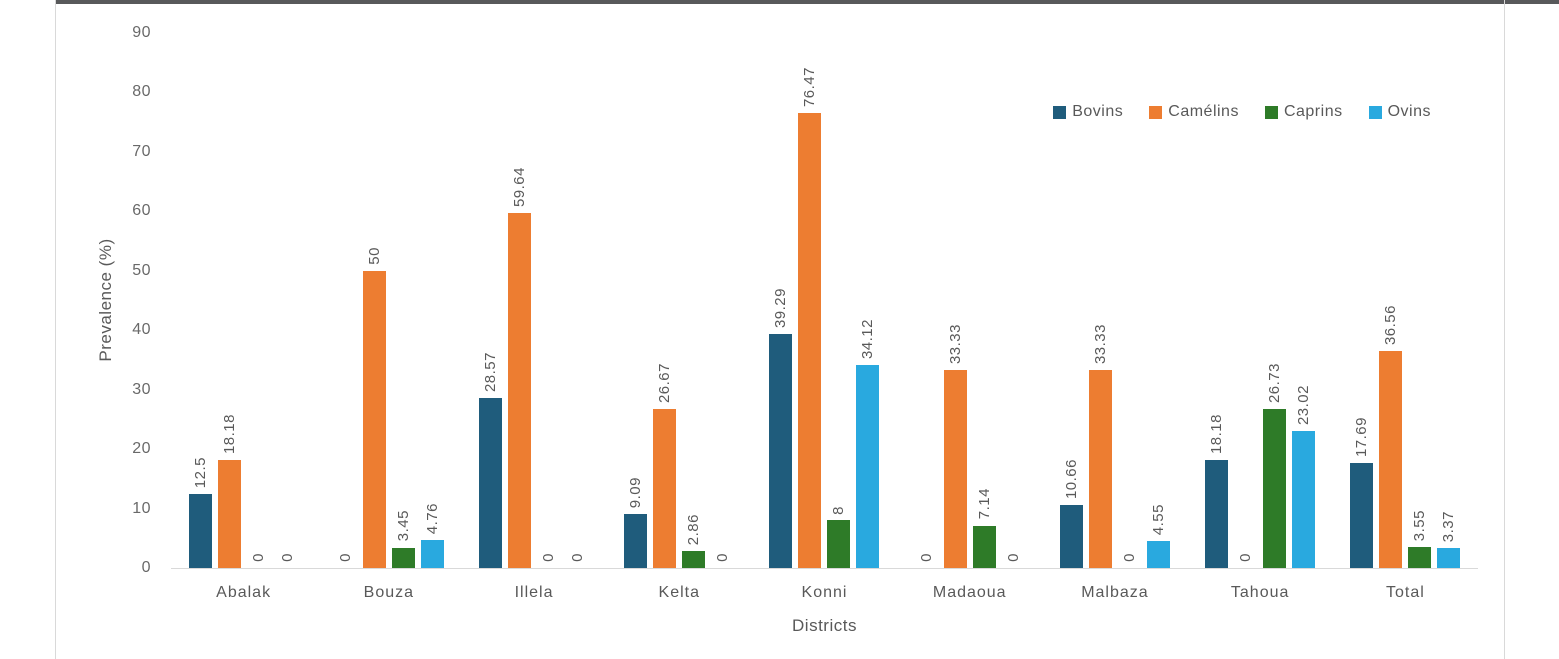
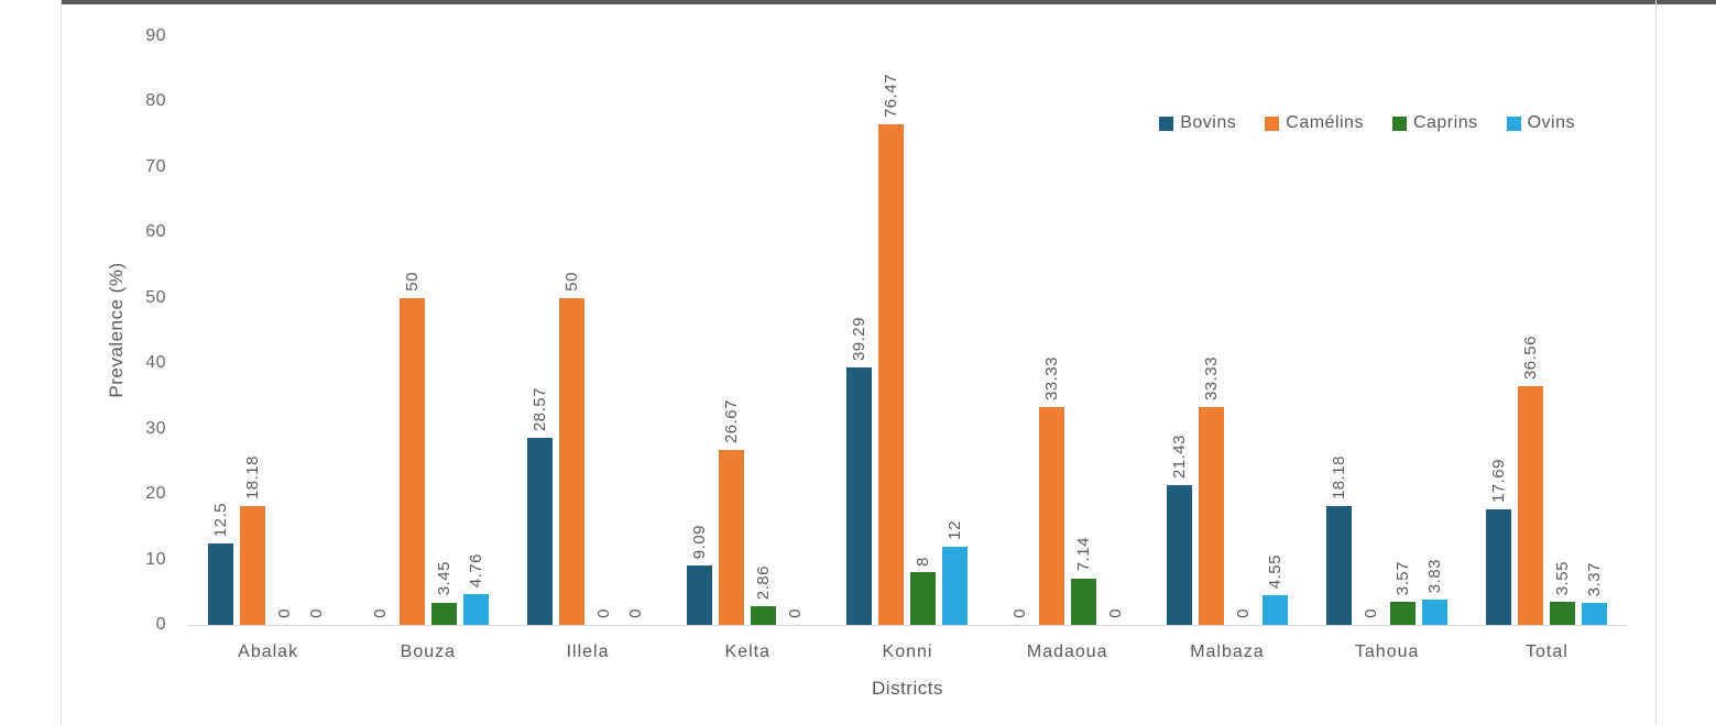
Camélins/Illela: 59.64 -> 50
Ovins/Konni: 34.12 -> 12
Bovins/Malbaza: 10.66 -> 21.43
Caprins/Tahoua: 26.73 -> 3.57
Ovins/Tahoua: 23.02 -> 3.83
